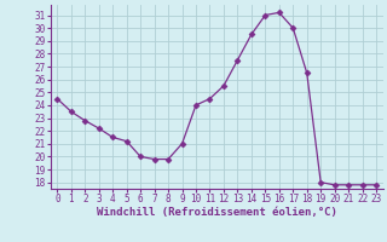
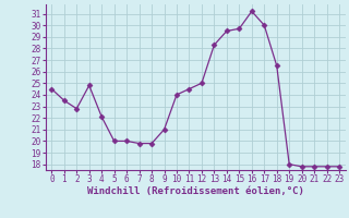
3: 22.2 -> 24.8
4: 21.5 -> 22.1
5: 21.2 -> 20.0
12: 25.5 -> 25.0
13: 27.5 -> 28.3
15: 31.0 -> 29.7
